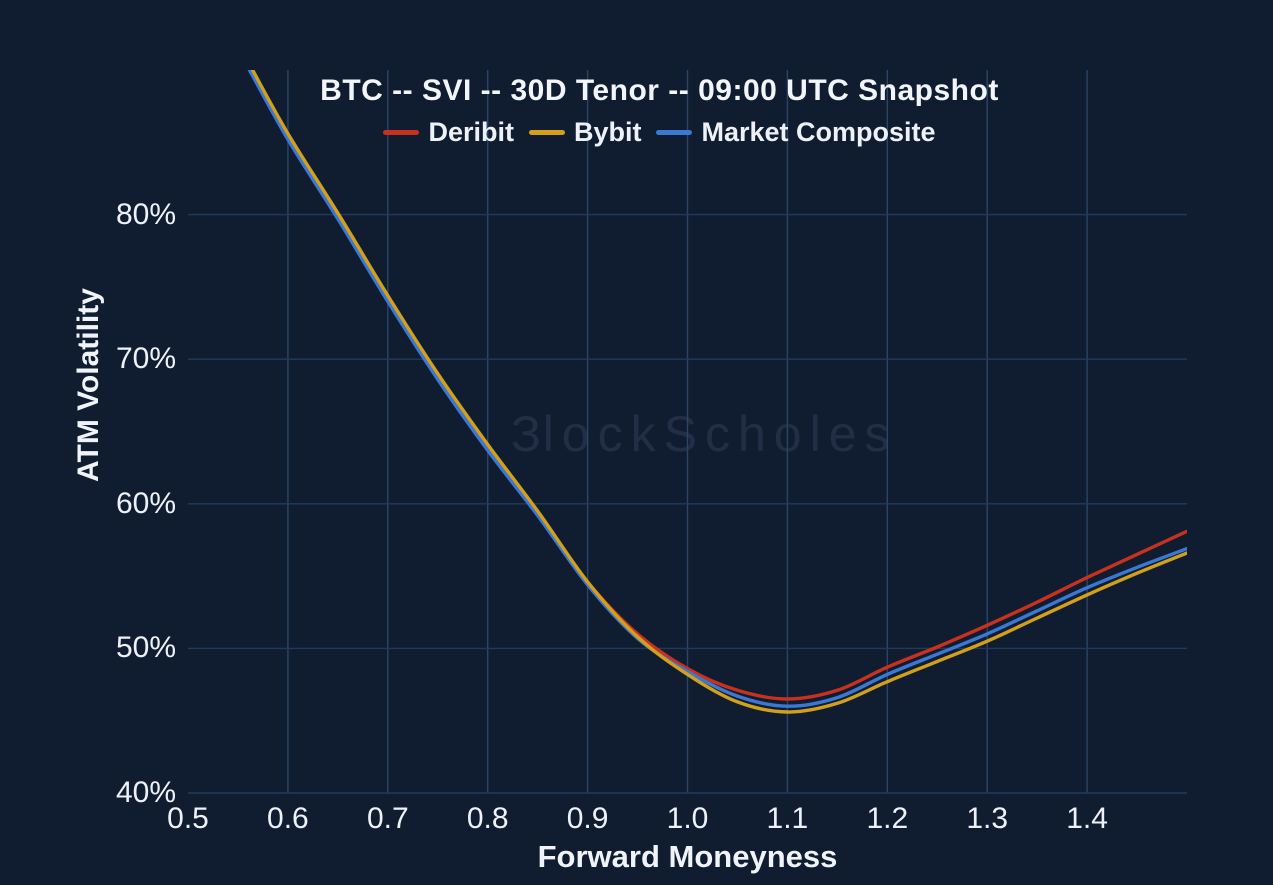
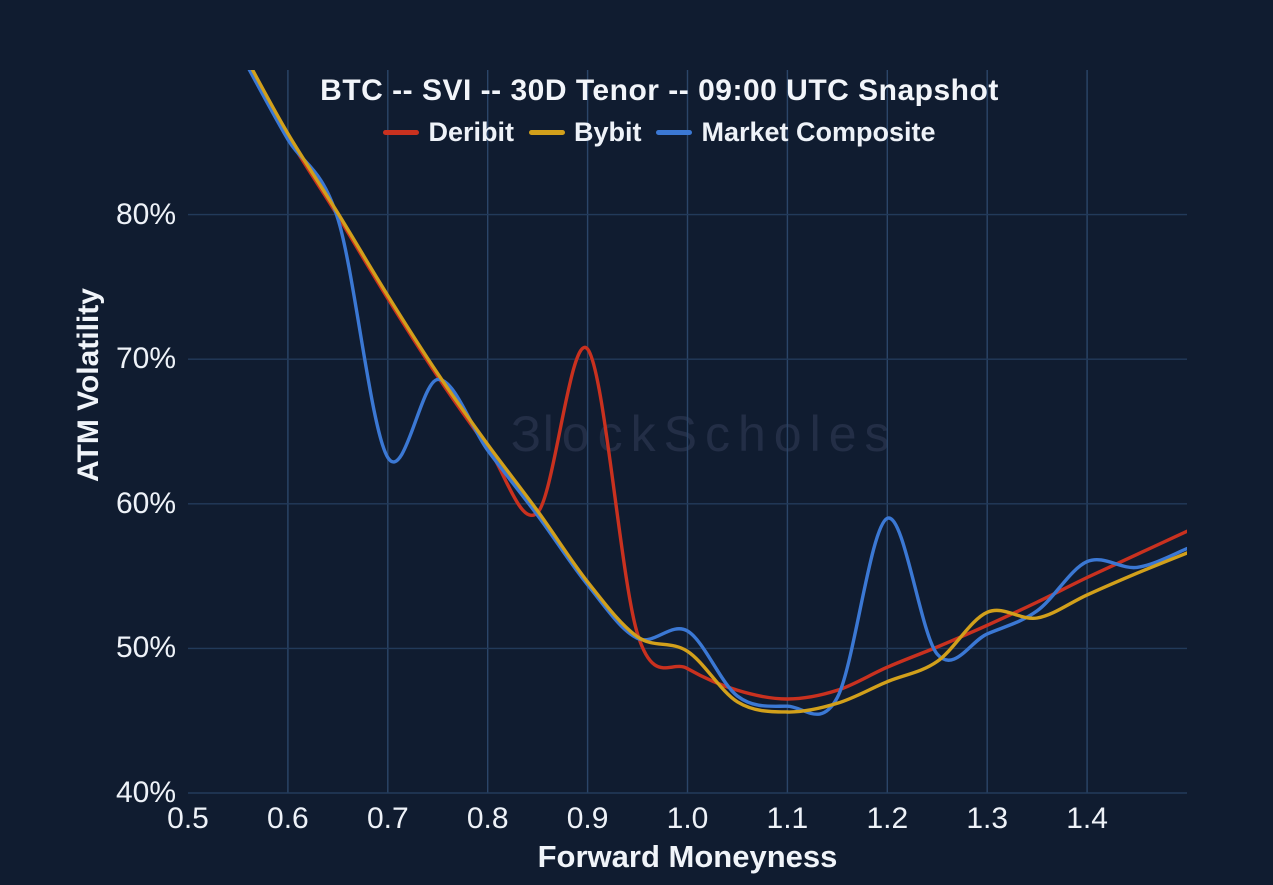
Market Composite/0.7: 74.0% -> 63.2%
Deribit/0.9: 54.6% -> 70.7%
Bybit/1.0: 48.2% -> 49.8%
Market Composite/1.0: 48.4% -> 51.2%
Market Composite/1.2: 48.2% -> 59.0%
Bybit/1.3: 50.5% -> 52.5%
Market Composite/1.4: 54.2% -> 56.0%
